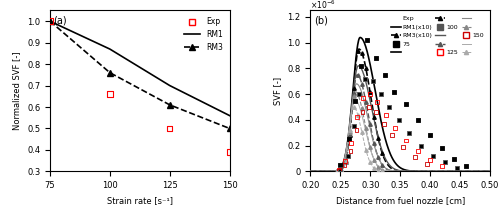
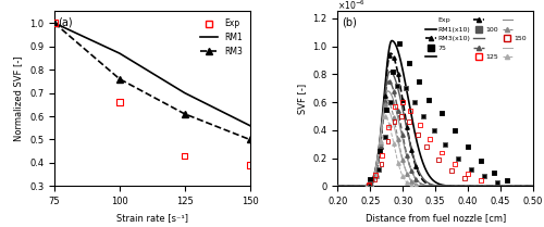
Exp/125: 0.50 -> 0.43
